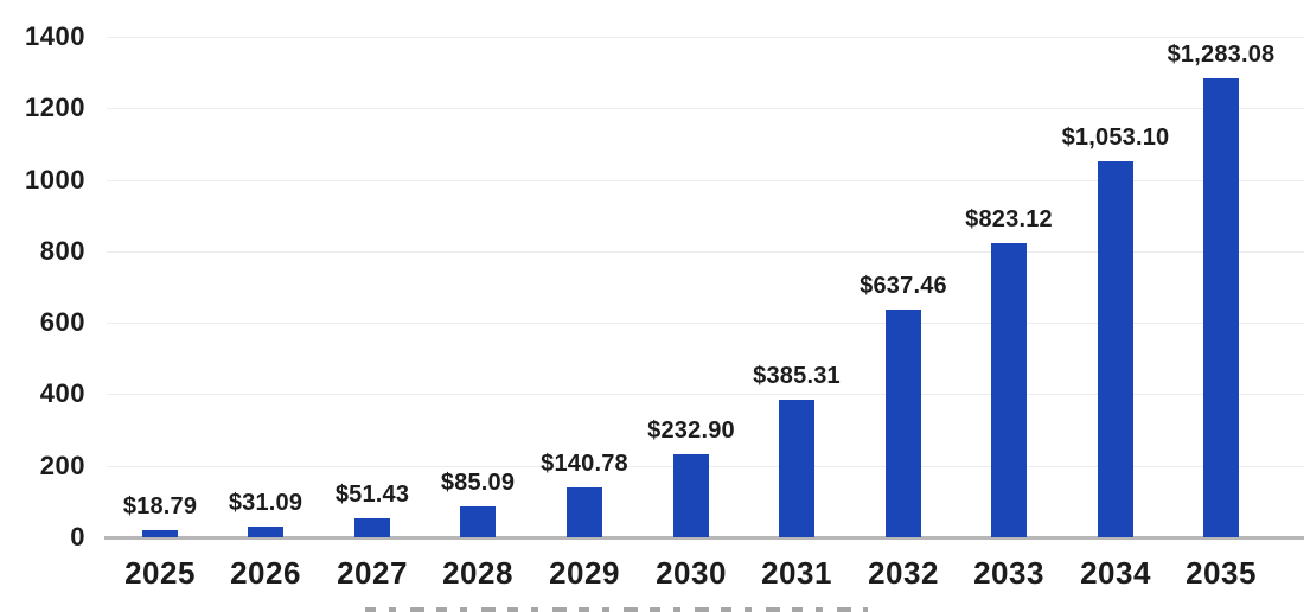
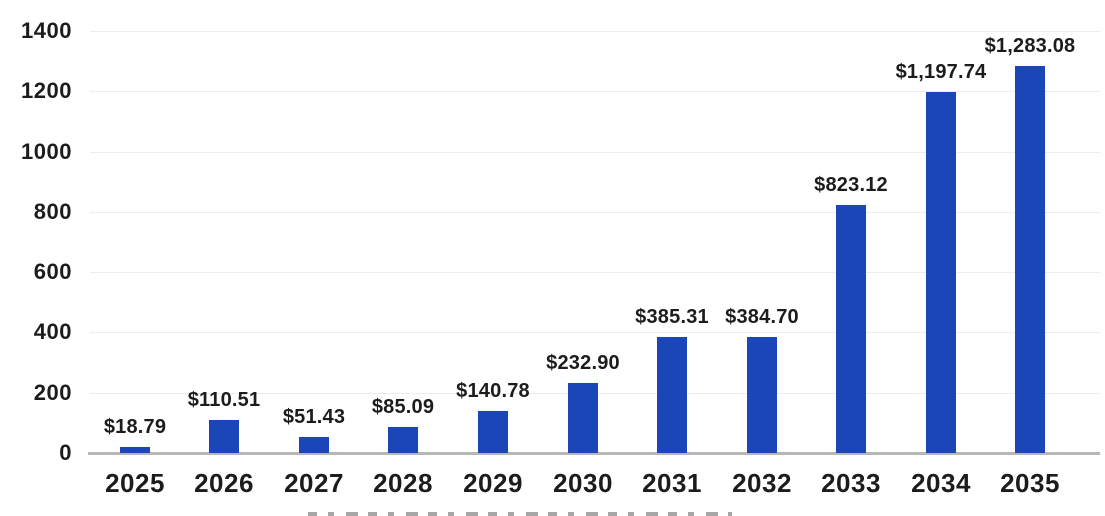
2026: $31.09 -> $110.51
2032: $637.46 -> $384.70
2034: $1,053.10 -> $1,197.74
